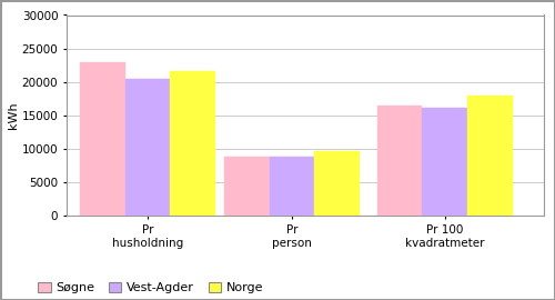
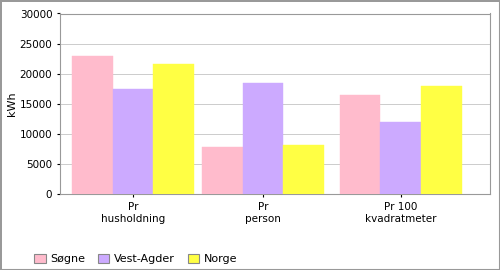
Vest-Agder/Pr husholdning: 20400 -> 17400
Søgne/Pr person: 8800 -> 7800
Vest-Agder/Pr person: 8800 -> 18400
Norge/Pr person: 9700 -> 8200
Vest-Agder/Pr 100 kvadratmeter: 16200 -> 12000
